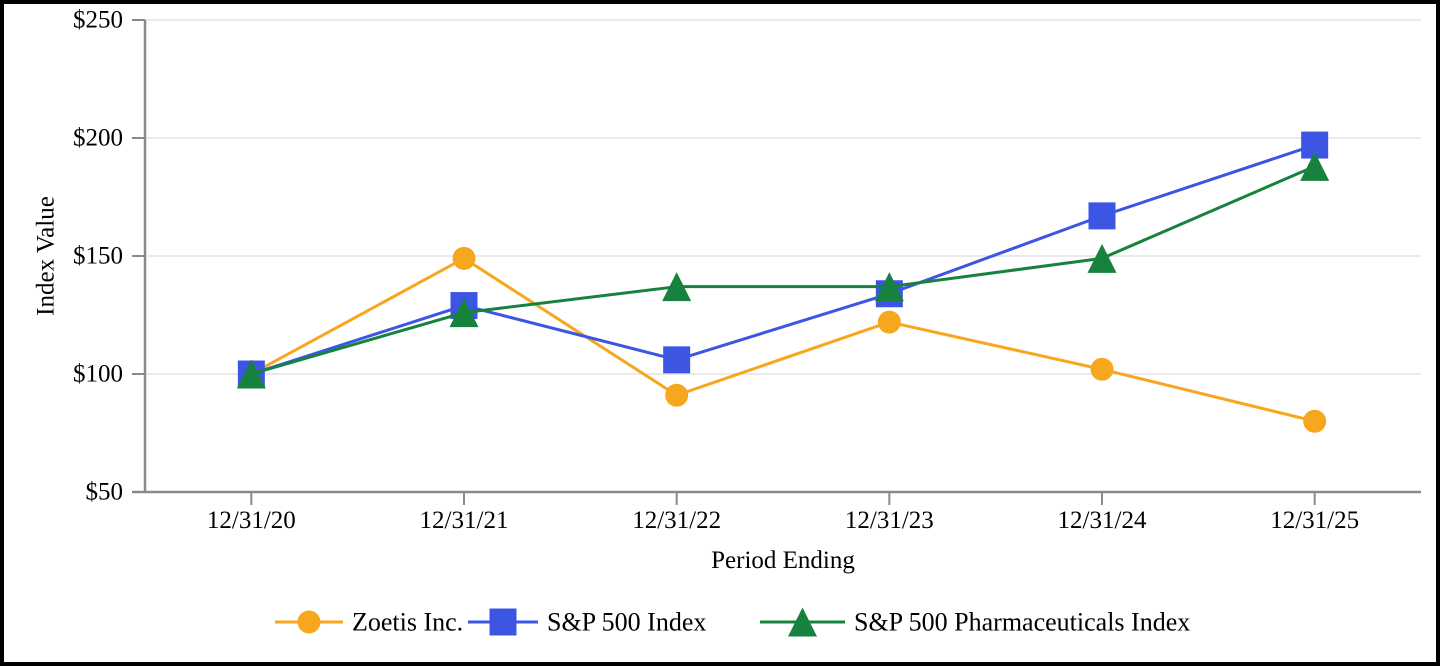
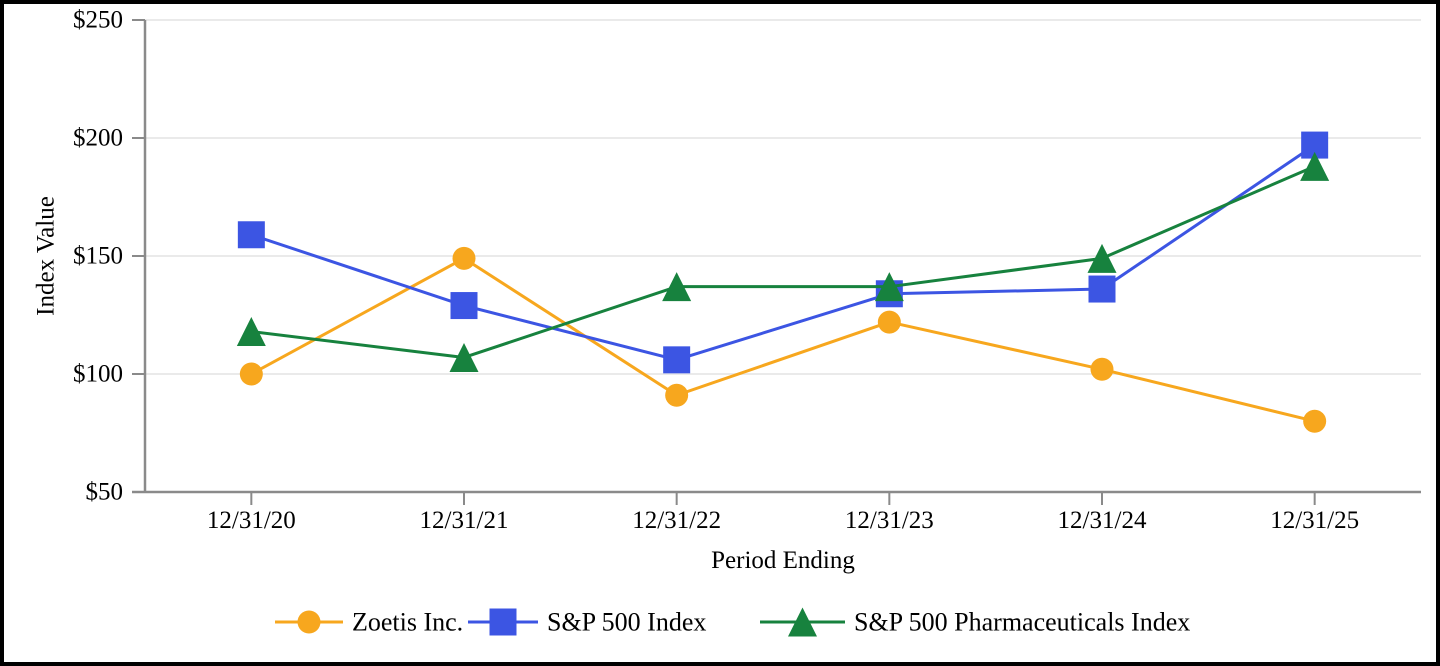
S&P 500 Index/12/31/20: $100 -> $159
S&P 500 Pharmaceuticals Index/12/31/20: $100 -> $118
S&P 500 Pharmaceuticals Index/12/31/21: $126 -> $107
S&P 500 Index/12/31/24: $167 -> $136
